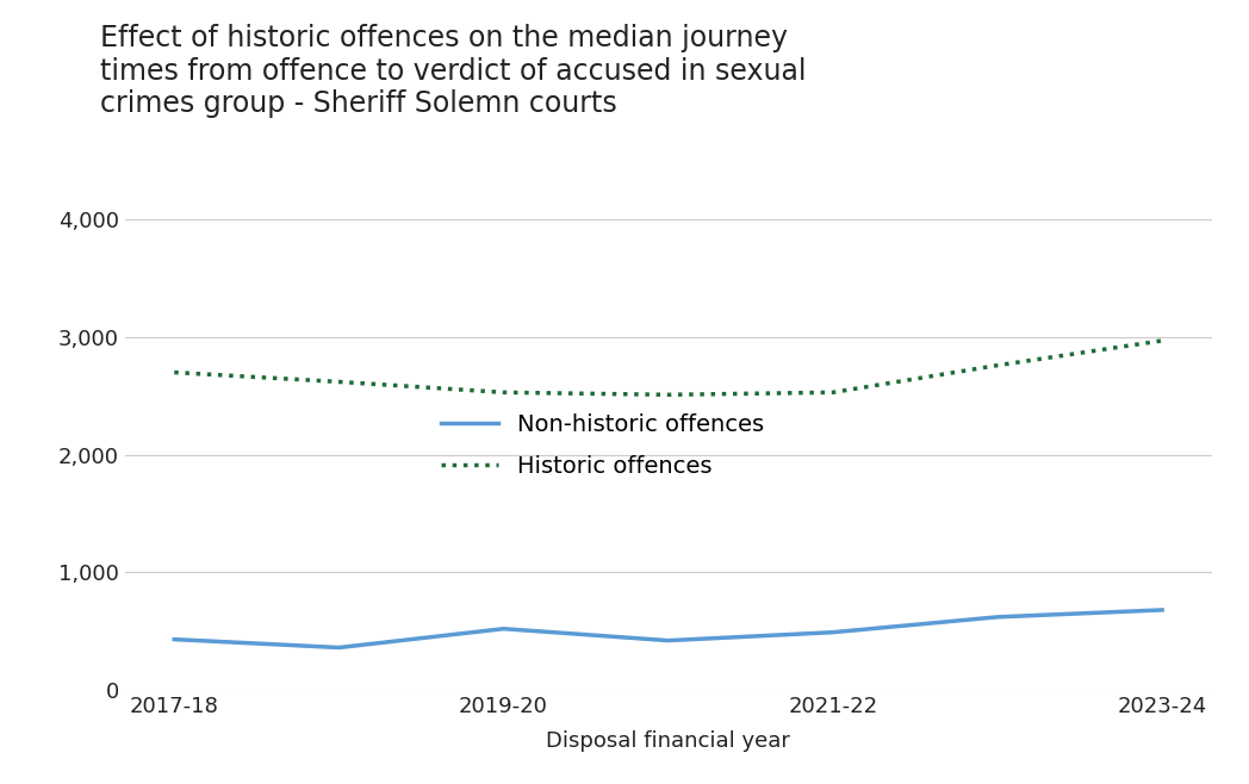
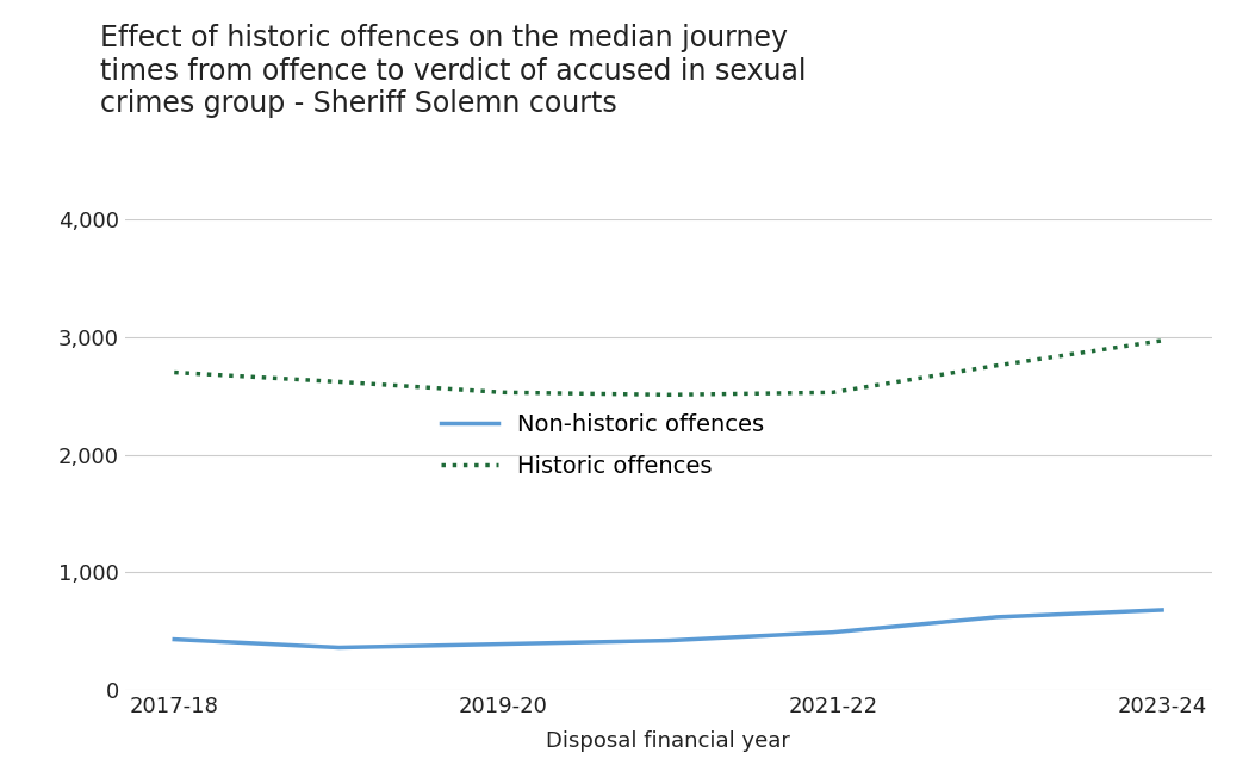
Non-historic offences/2019-20: 520 -> 390
